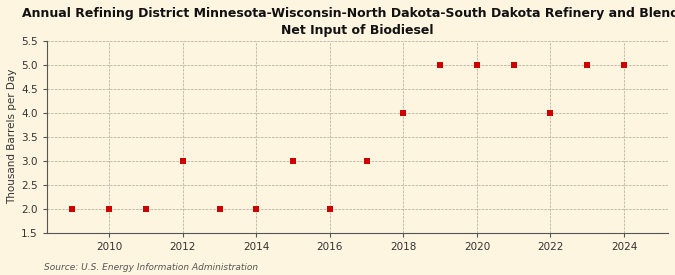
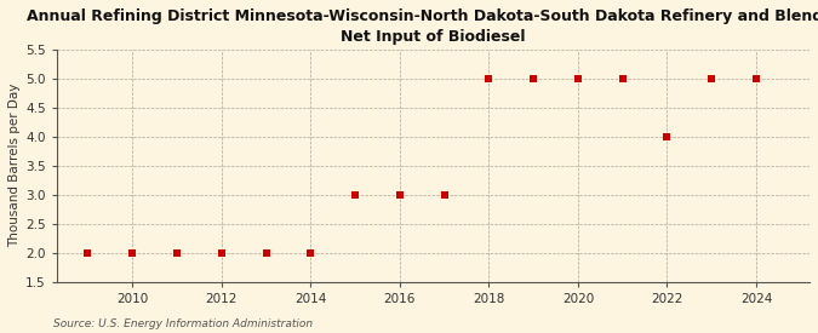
2012: 3 -> 2
2016: 2 -> 3
2018: 4 -> 5
